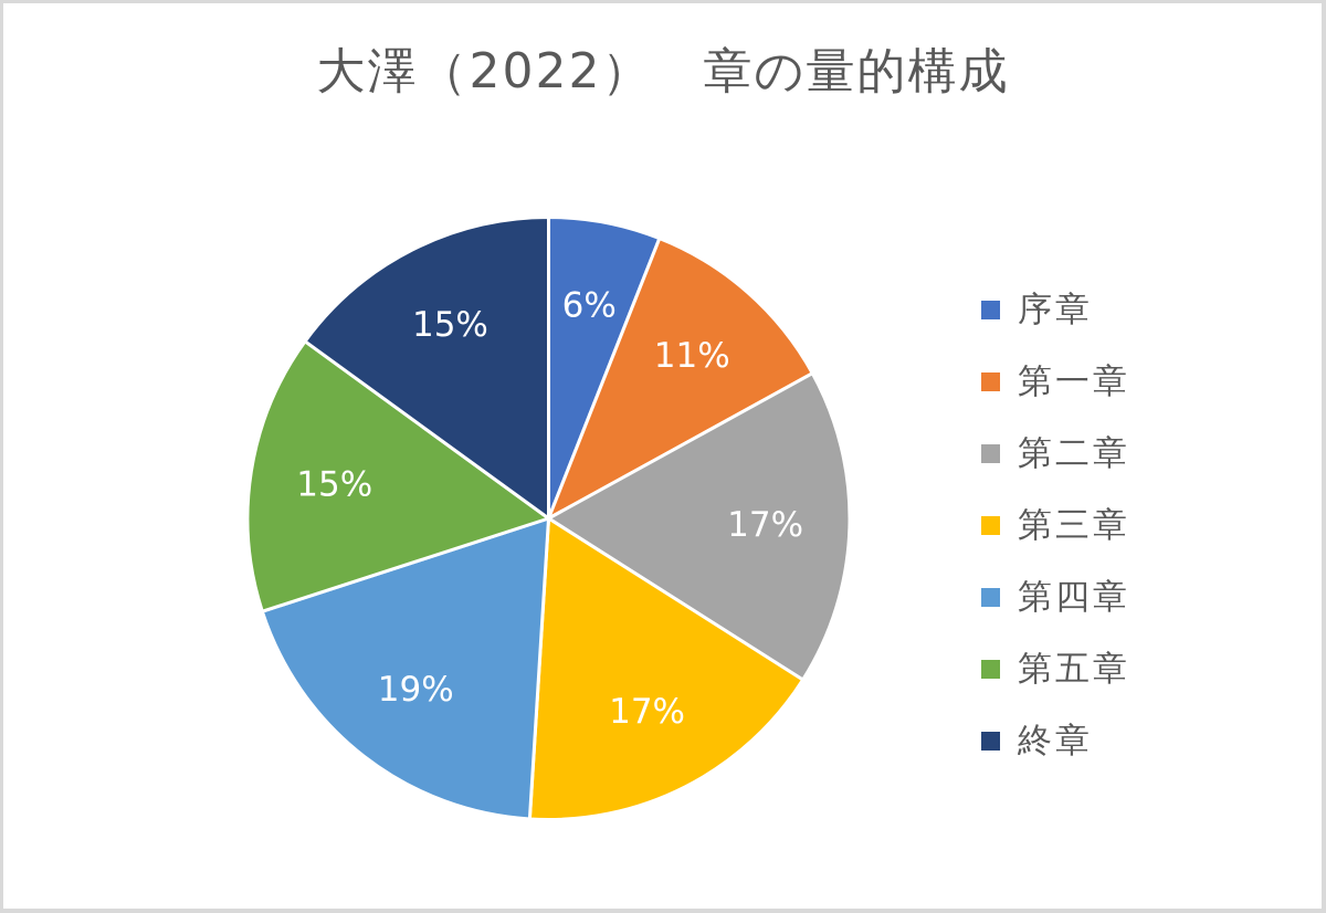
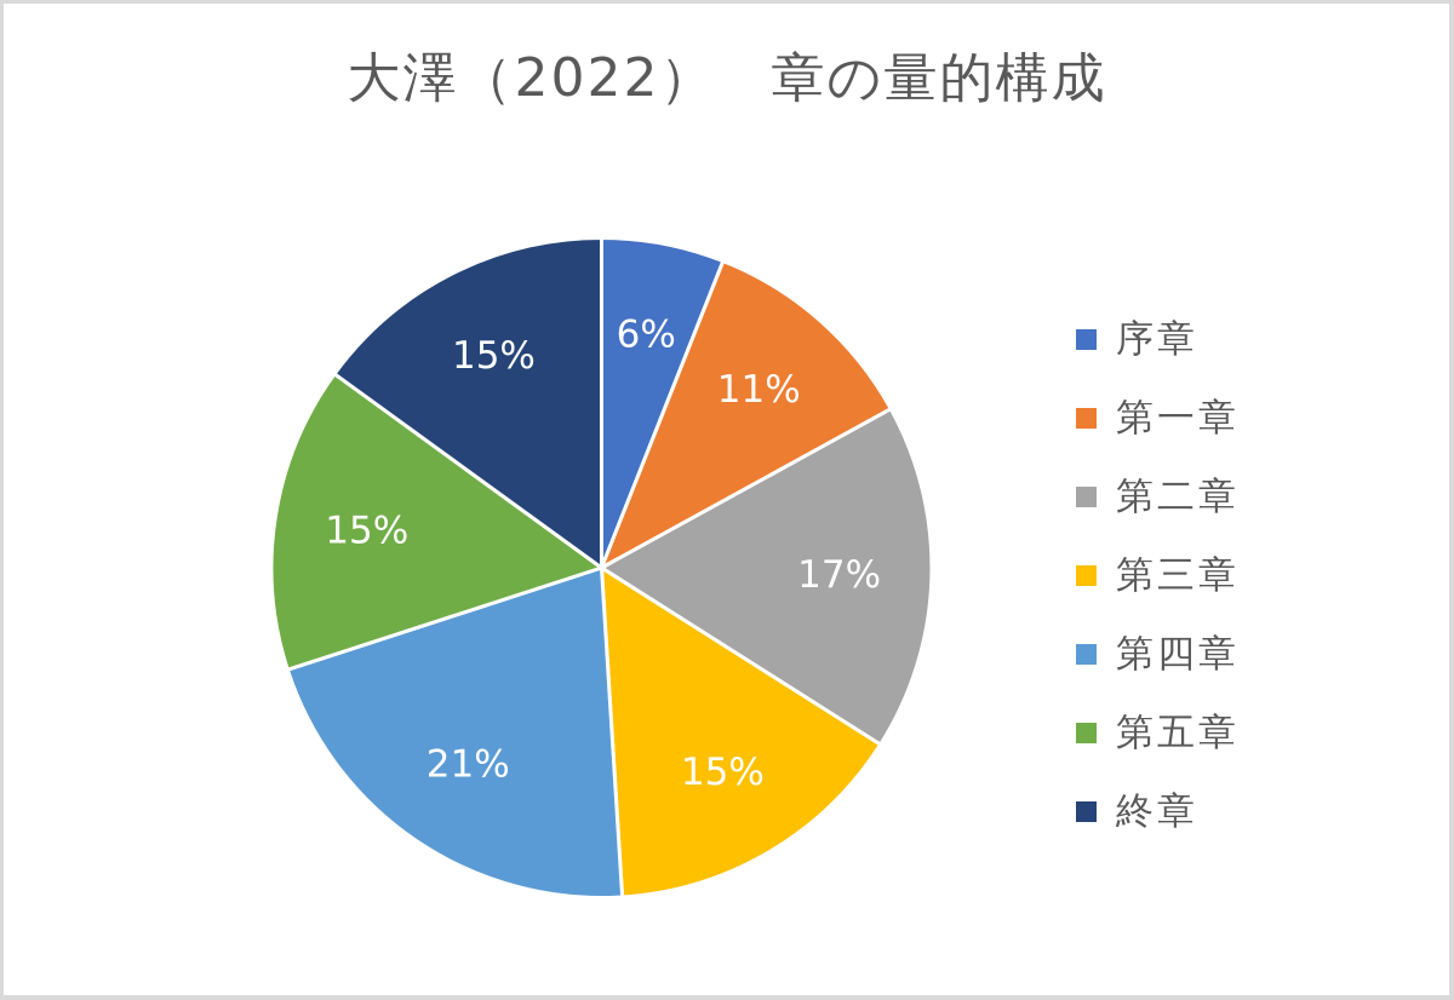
第三章: 17% -> 15%
第四章: 19% -> 21%
